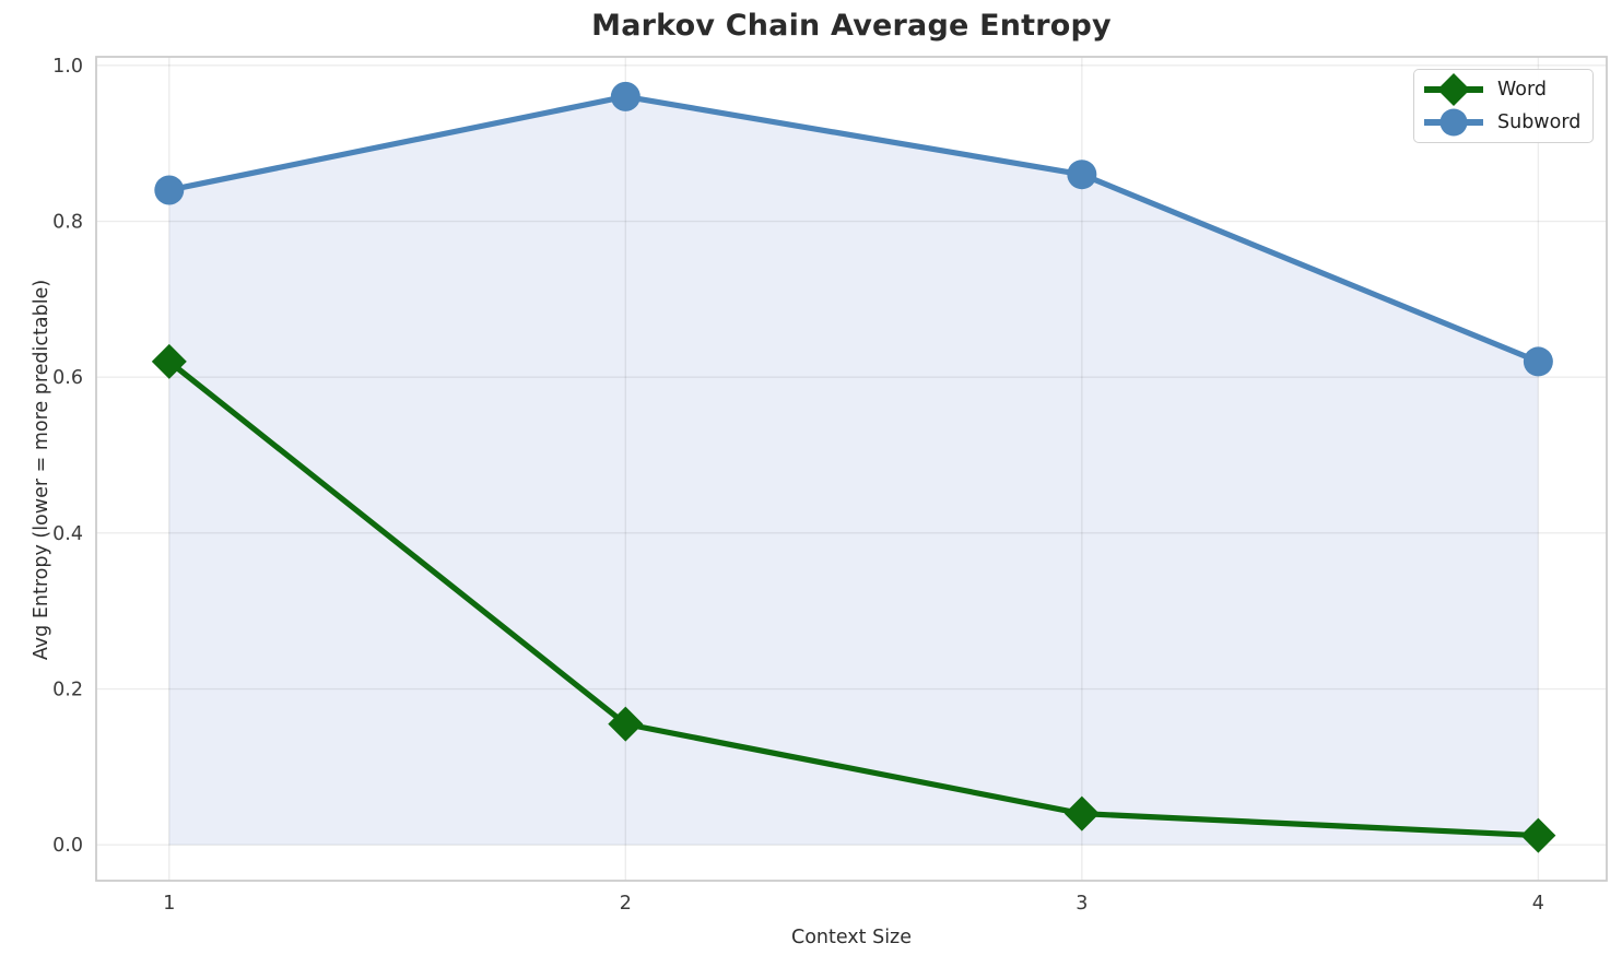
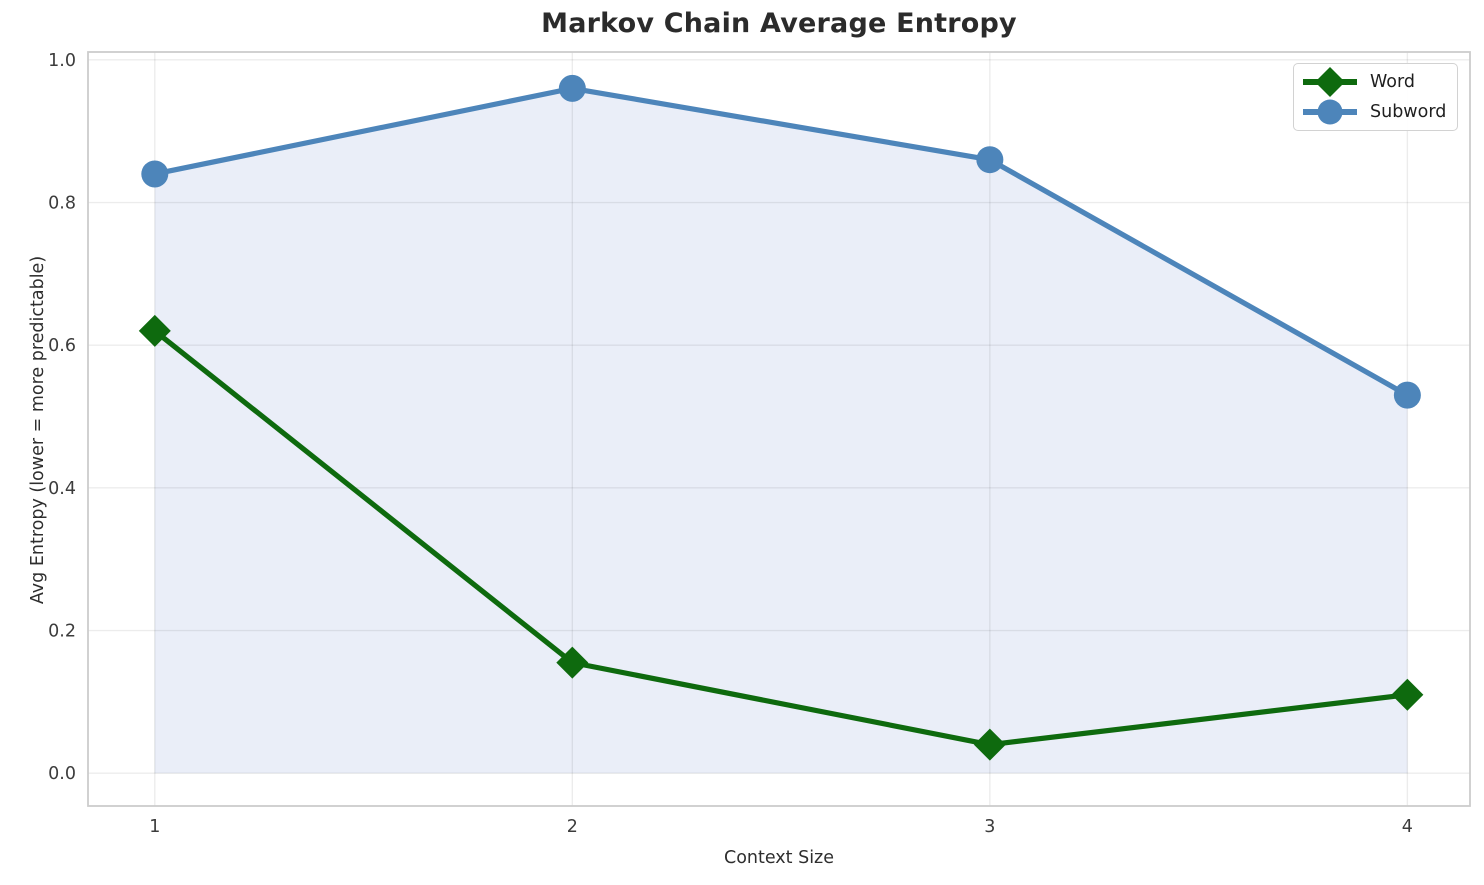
Word/4: 0.01 -> 0.11
Subword/4: 0.62 -> 0.53
